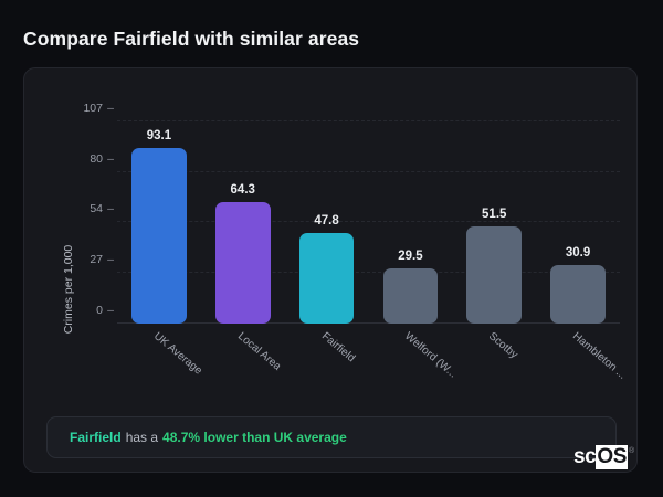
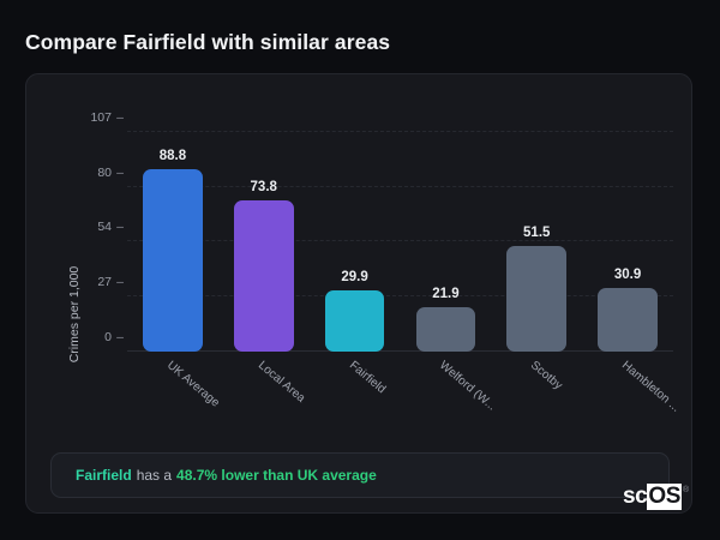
UK Average: 93.1 -> 88.8
Local Area: 64.3 -> 73.8
Fairfield: 47.8 -> 29.9
Welford (W...: 29.5 -> 21.9
